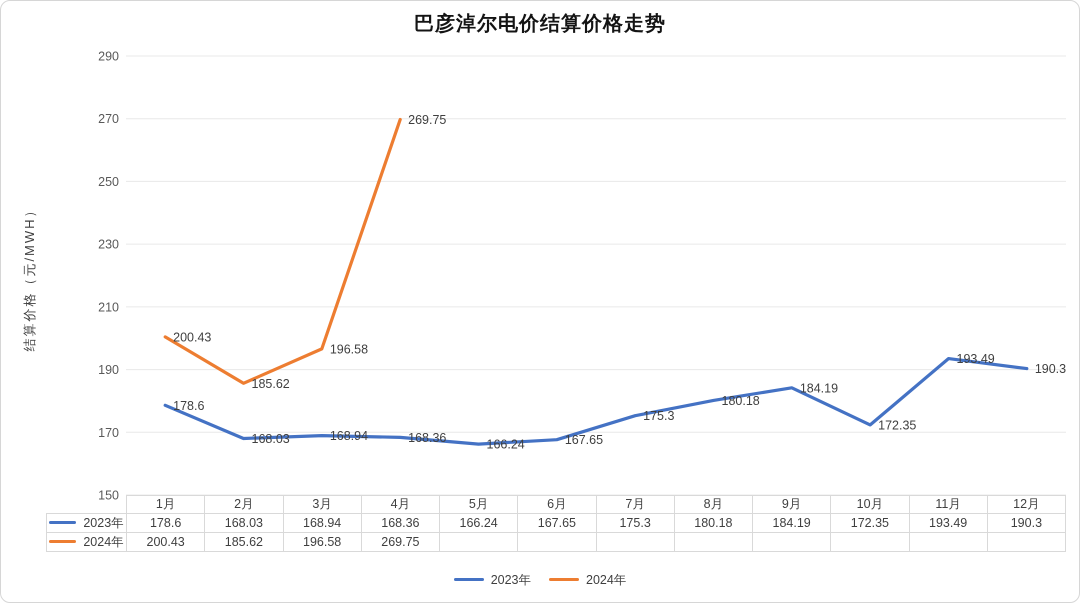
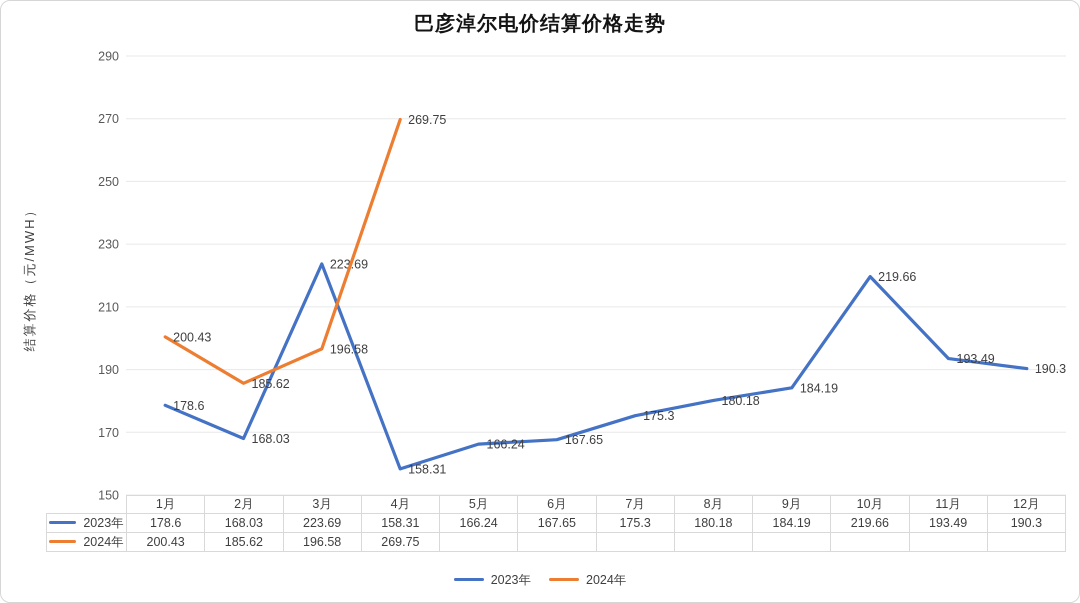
2023年/3月: 168.94 -> 223.69
2023年/4月: 168.36 -> 158.31
2023年/10月: 172.35 -> 219.66
